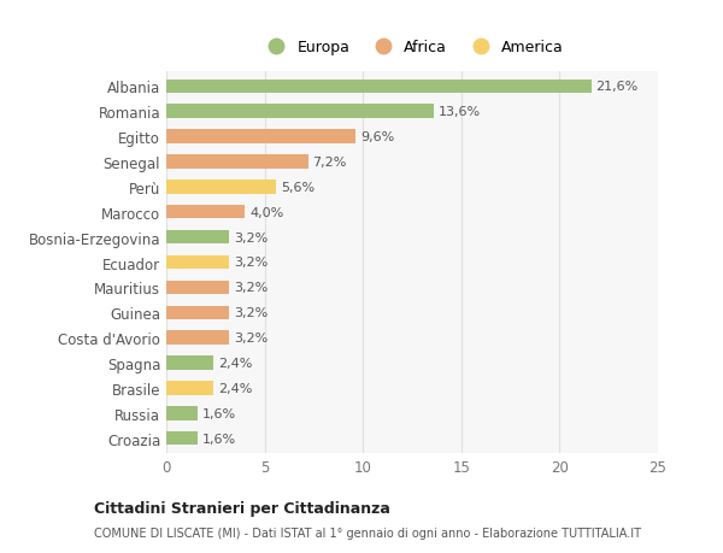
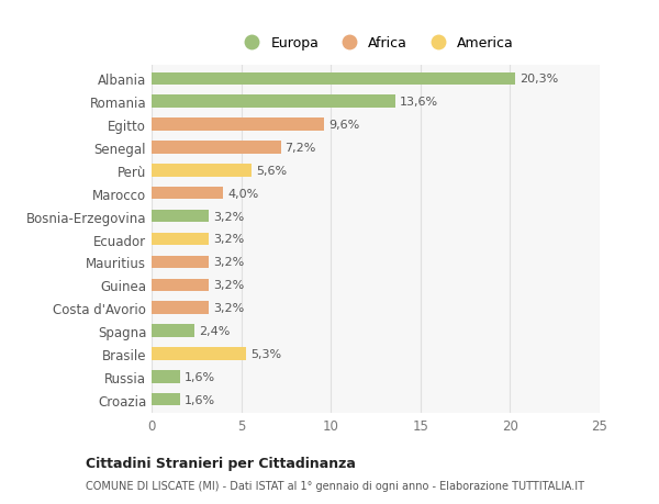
Albania: 21,6% -> 20,3%
Brasile: 2,4% -> 5,3%
